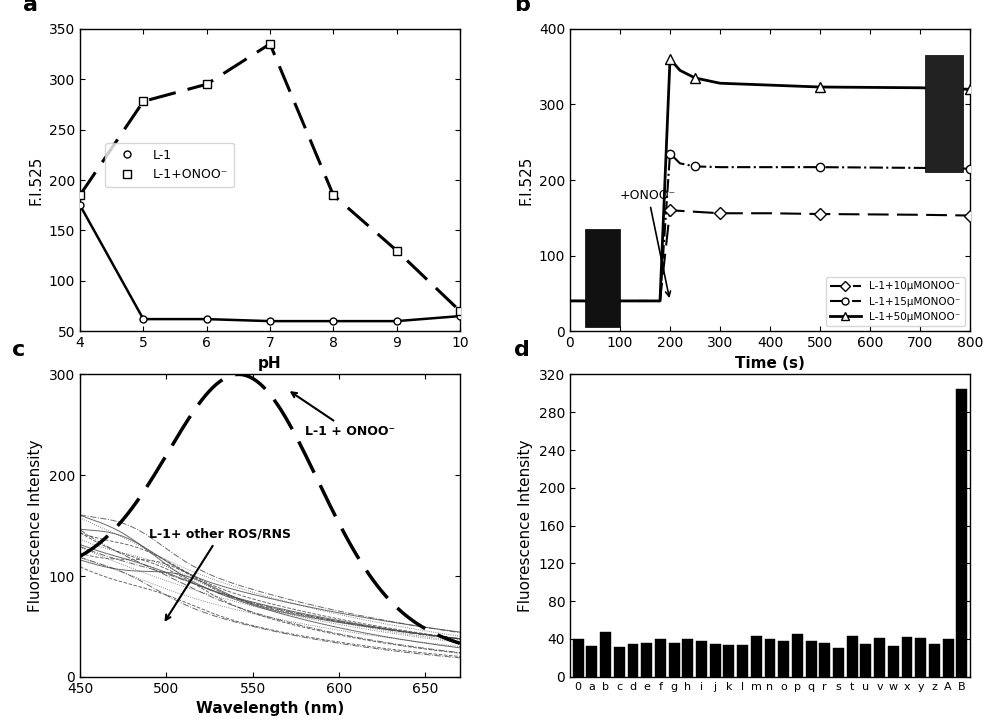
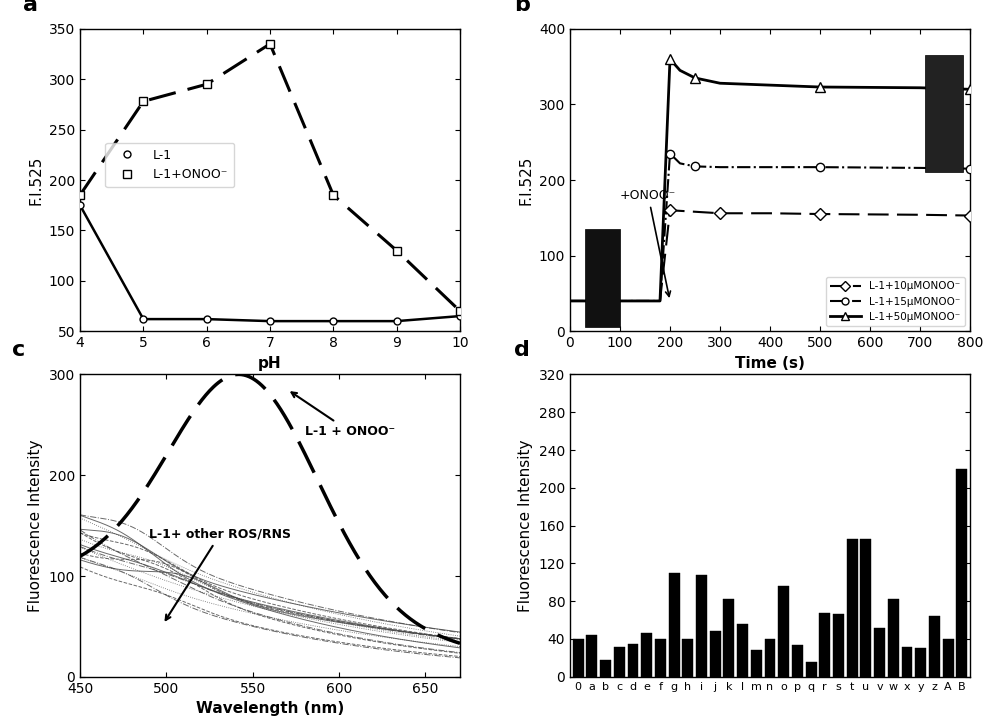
a: 33 -> 44
b: 47 -> 18
e: 36 -> 46
g: 36 -> 110
i: 38 -> 108
j: 35 -> 48
k: 34 -> 82
l: 34 -> 56
m: 43 -> 28
o: 38 -> 96
p: 45 -> 34
q: 38 -> 16
r: 36 -> 68
s: 31 -> 66
t: 43 -> 146
u: 35 -> 146
v: 41 -> 52
w: 33 -> 82
x: 42 -> 32
y: 41 -> 30
z: 35 -> 64
B: 305 -> 220
